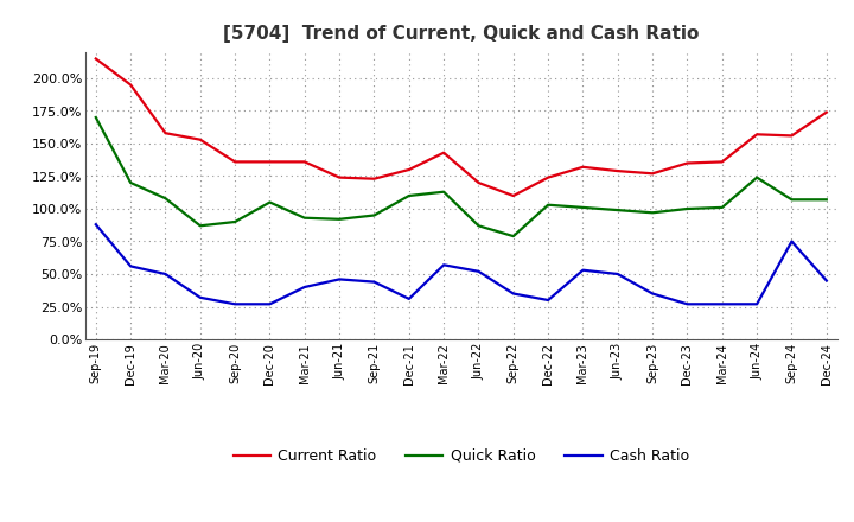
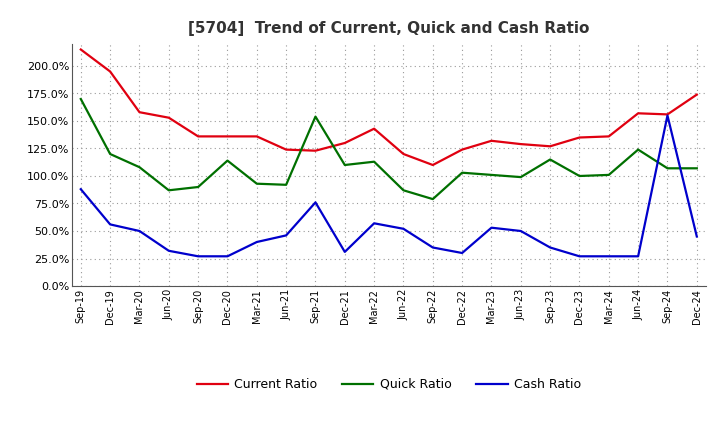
Quick Ratio/Dec-20: 105% -> 114%
Quick Ratio/Sep-21: 95% -> 154%
Cash Ratio/Sep-21: 44% -> 76%
Quick Ratio/Sep-23: 97% -> 115%
Cash Ratio/Sep-24: 75% -> 155%
